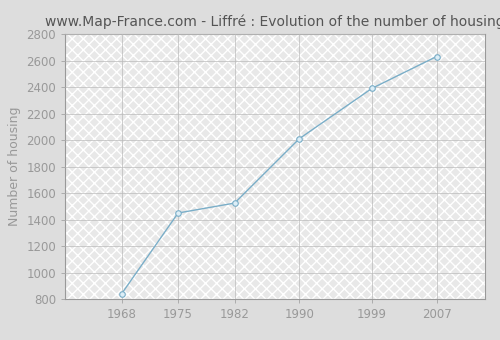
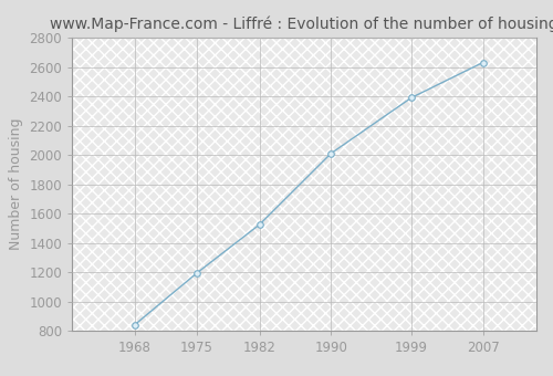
1975: 1450 -> 1200
